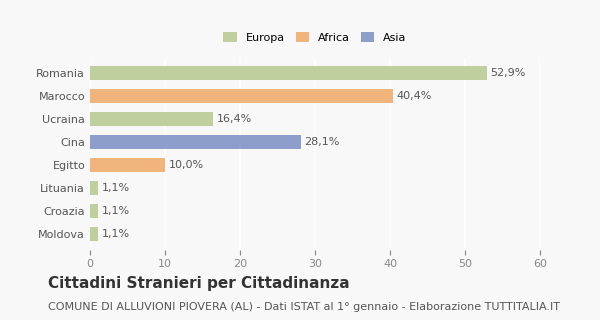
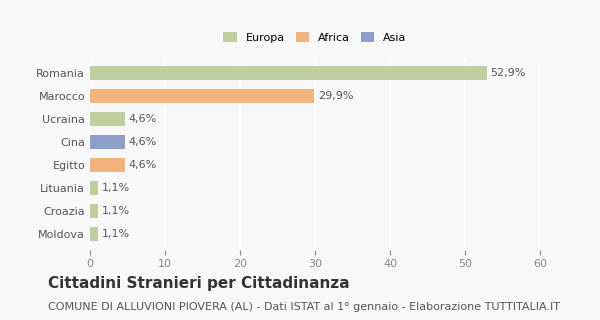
Marocco: 40,4% -> 29,9%
Ucraina: 16,4% -> 4,6%
Cina: 28,1% -> 4,6%
Egitto: 10,0% -> 4,6%
